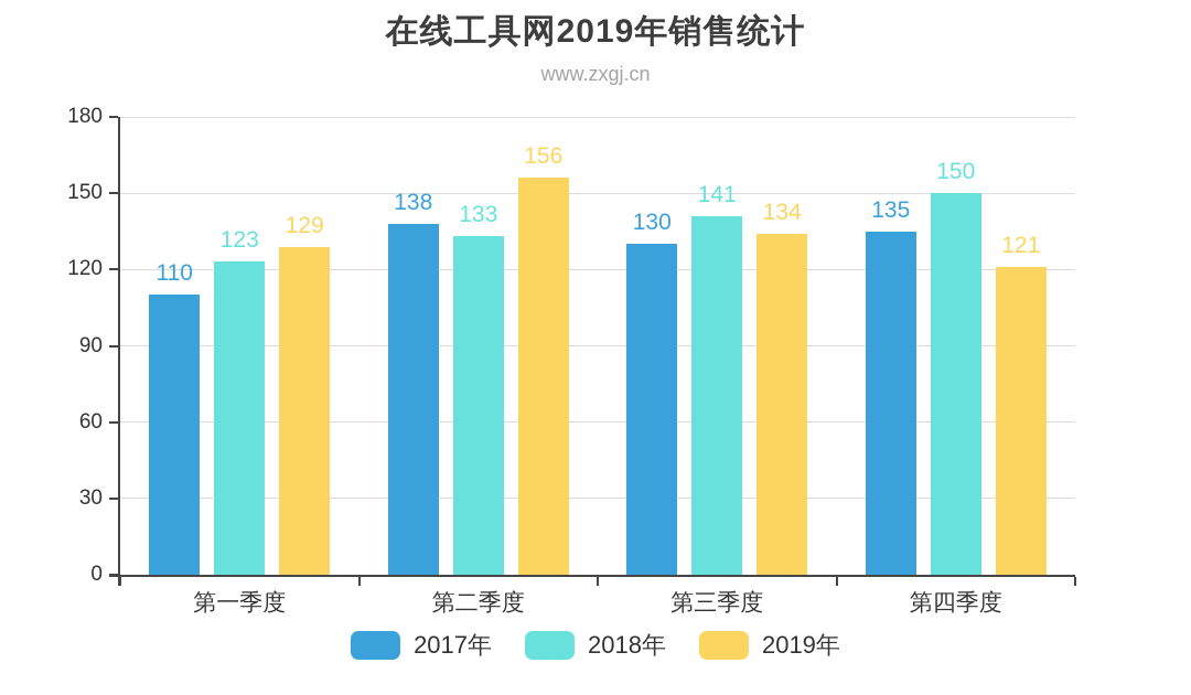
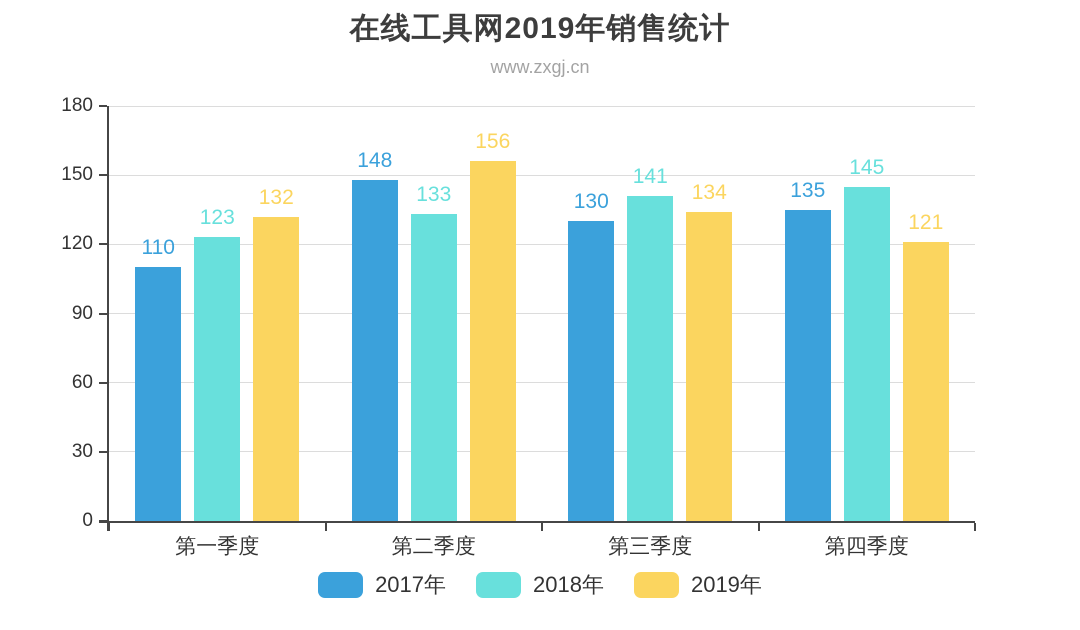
2019年/第一季度: 129 -> 132
2017年/第二季度: 138 -> 148
2018年/第四季度: 150 -> 145
